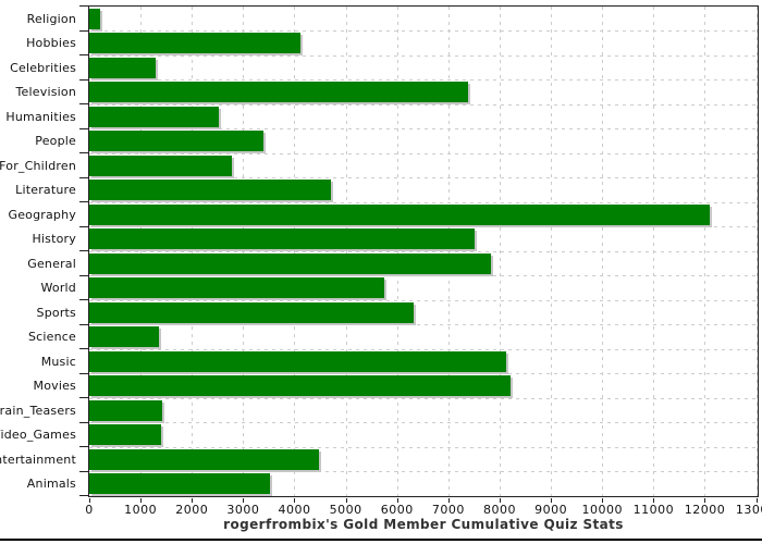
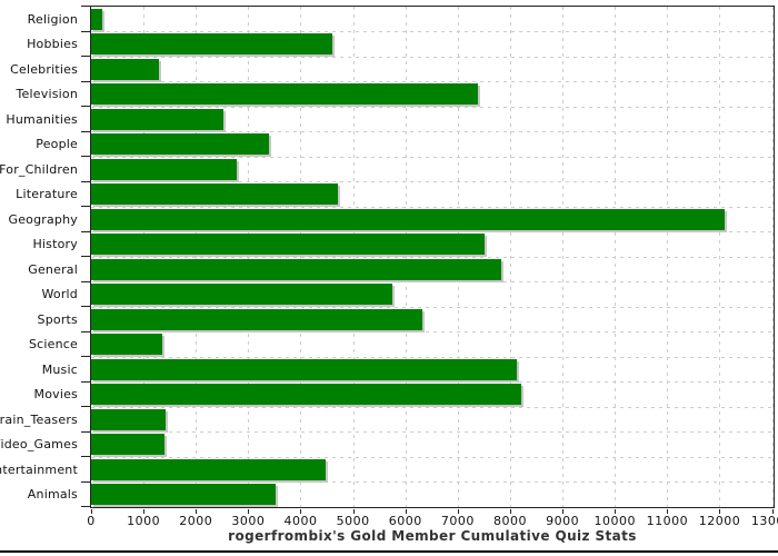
Hobbies: 4100 -> 4600
